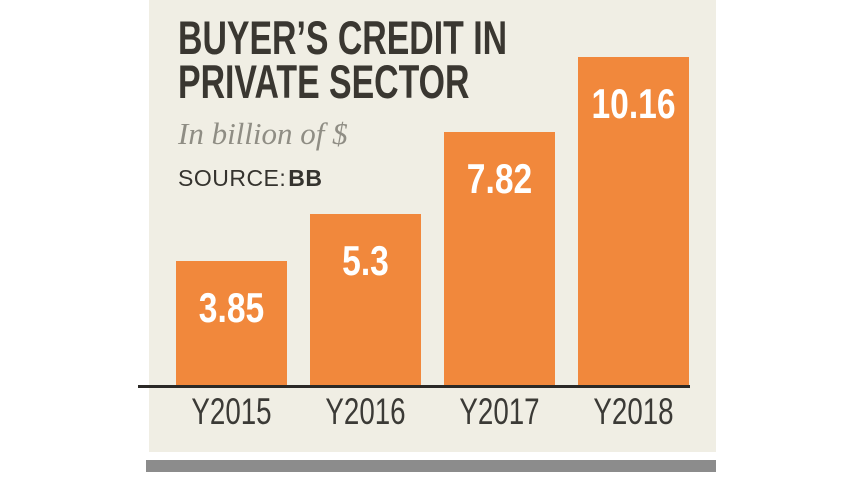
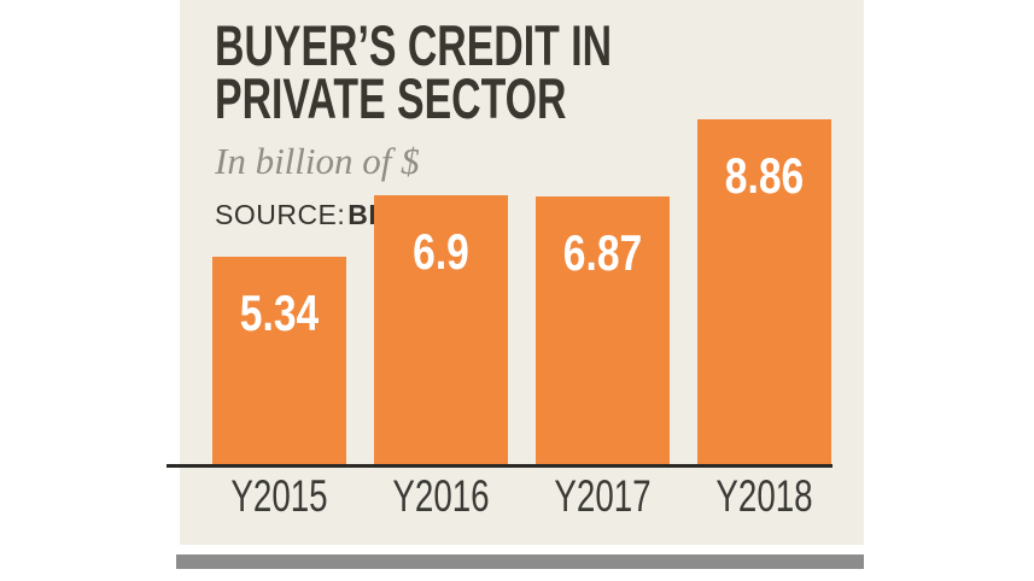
Y2015: 3.85 -> 5.34
Y2016: 5.3 -> 6.9
Y2017: 7.82 -> 6.87
Y2018: 10.16 -> 8.86
